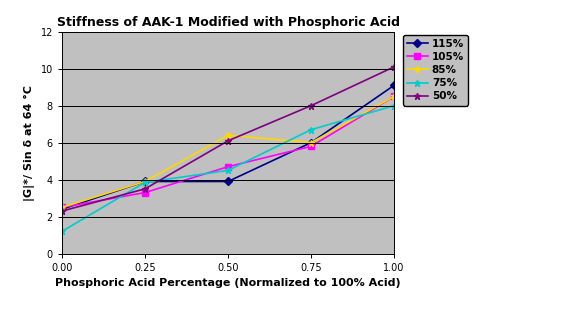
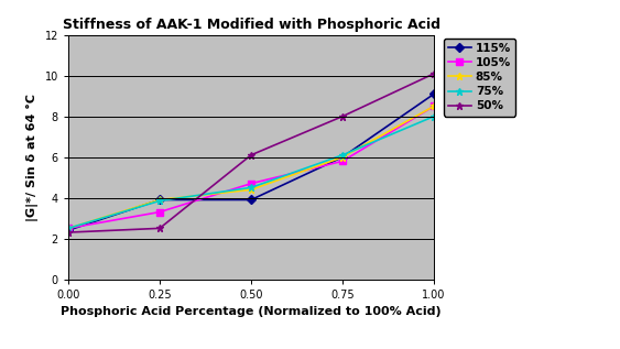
75%/0.00: 1.2 -> 2.5
50%/0.25: 3.5 -> 2.5
85%/0.50: 6.4 -> 4.4
75%/0.75: 6.7 -> 6.1
